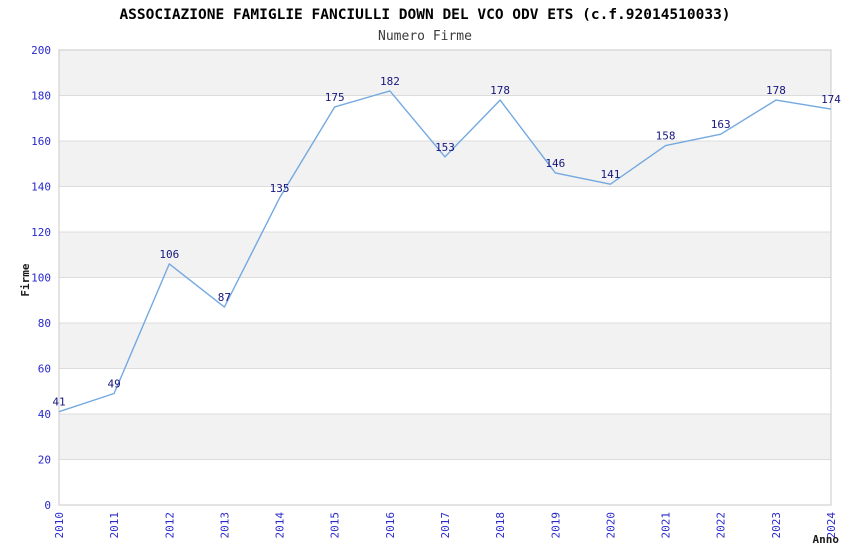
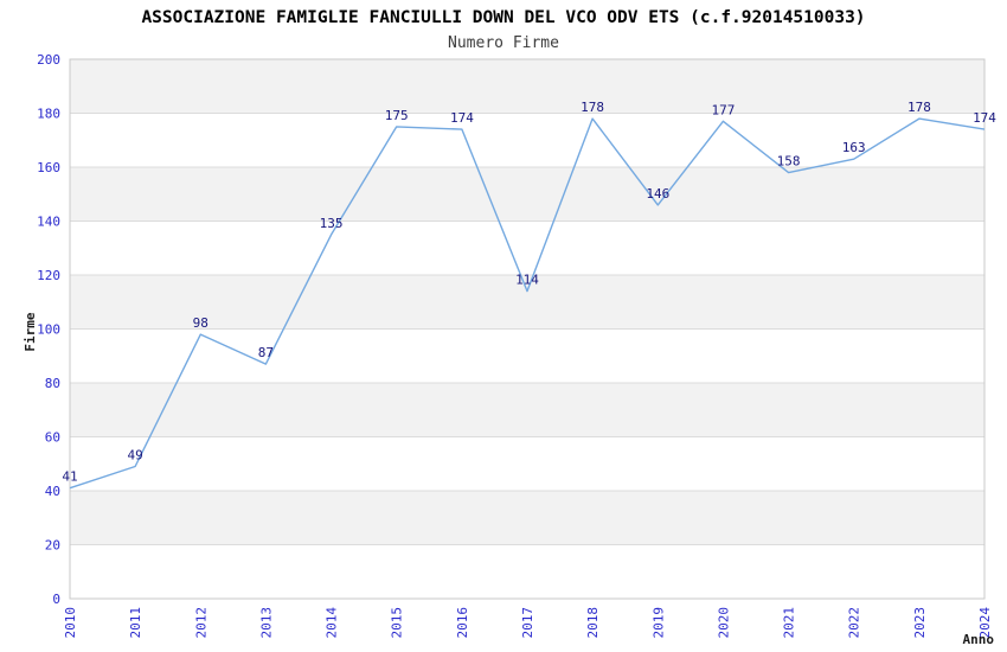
2012: 106 -> 98
2016: 182 -> 174
2017: 153 -> 114
2020: 141 -> 177
